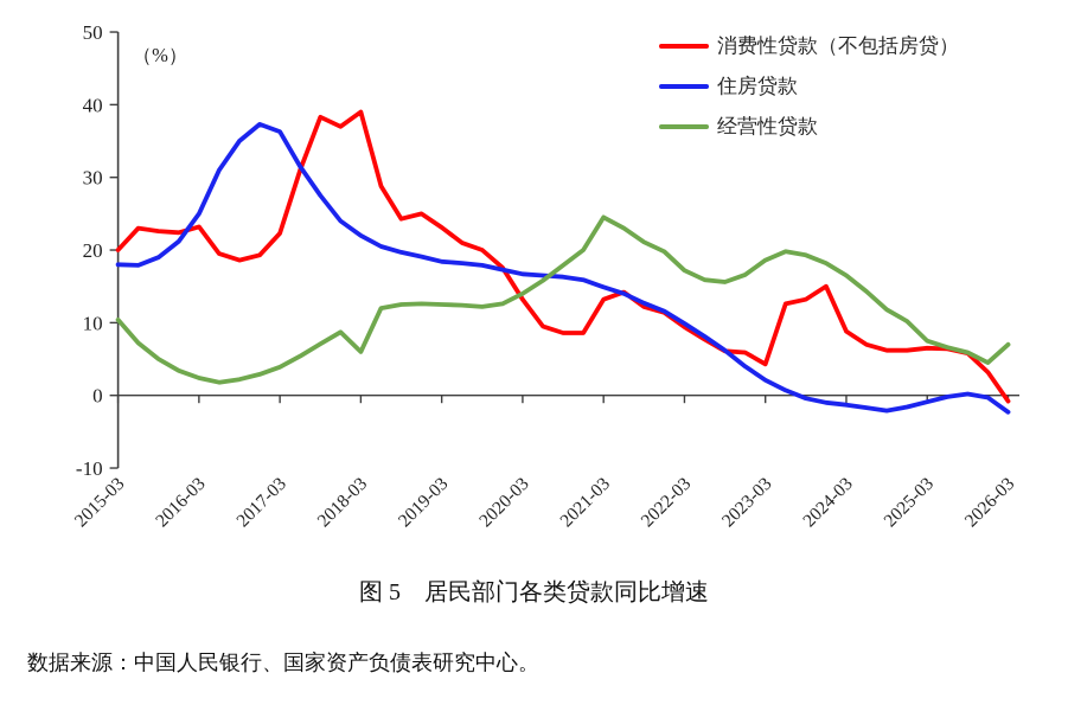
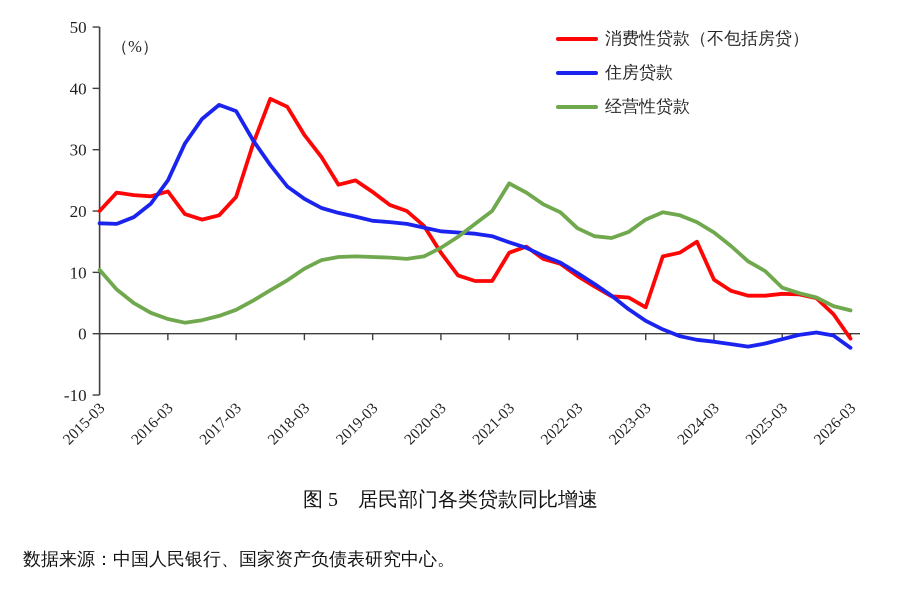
消费性贷款（不包括房贷）/2018-03: 39 -> 32
经营性贷款/2018-03: 6 -> 11
经营性贷款/2026-03: 7 -> 4
